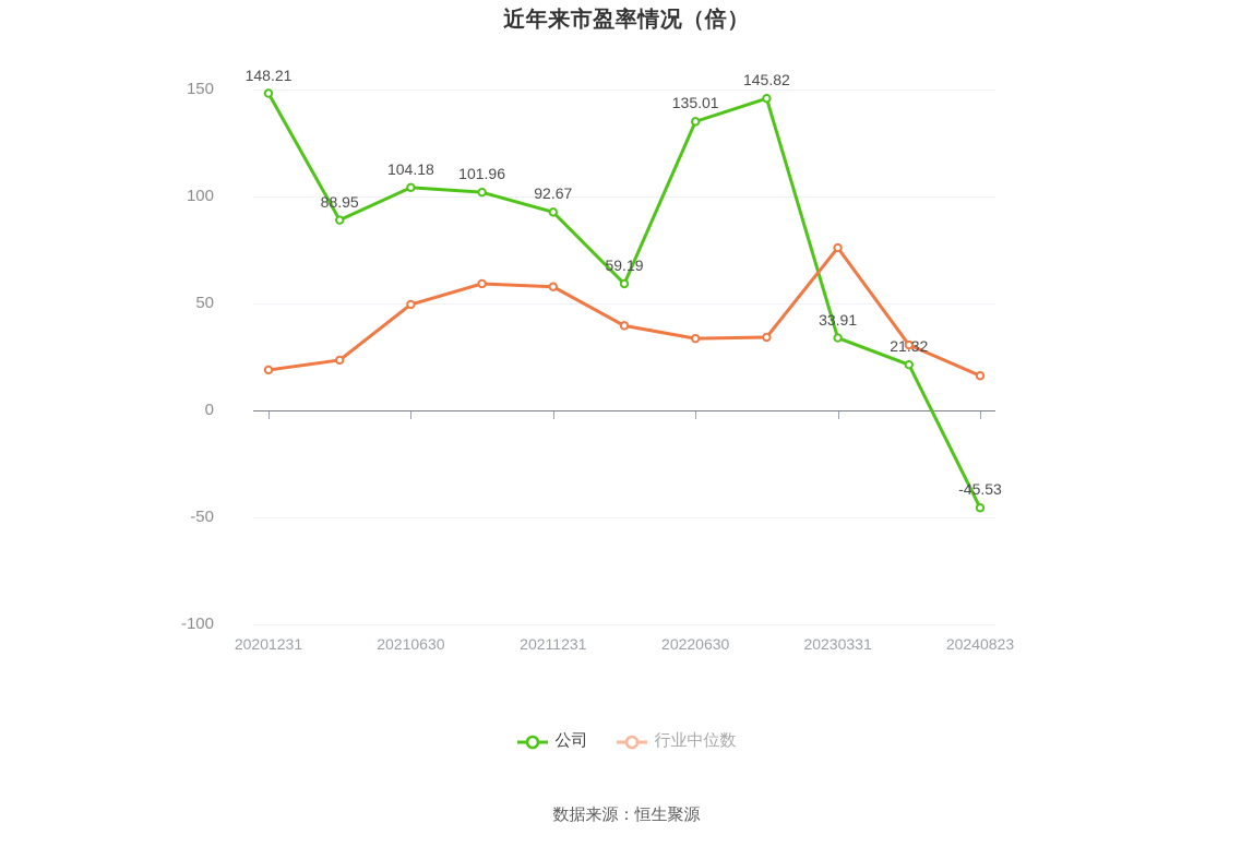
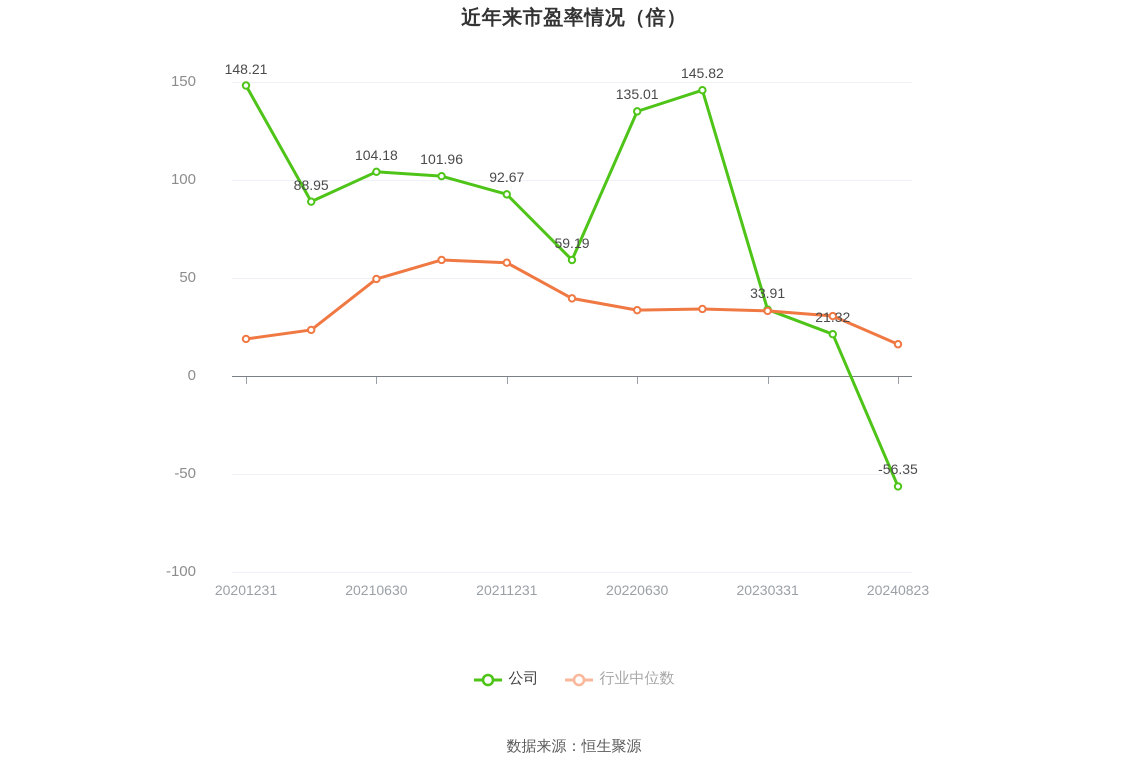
行业中位数/20230331: 76 -> 33
公司/20240823: -45.53 -> -56.35
